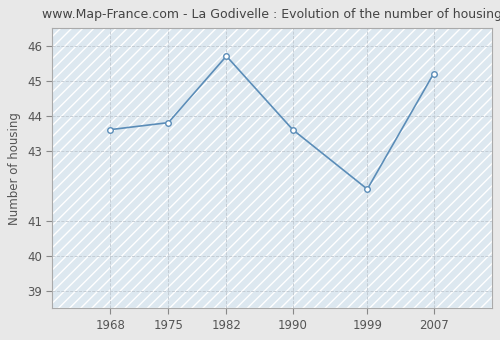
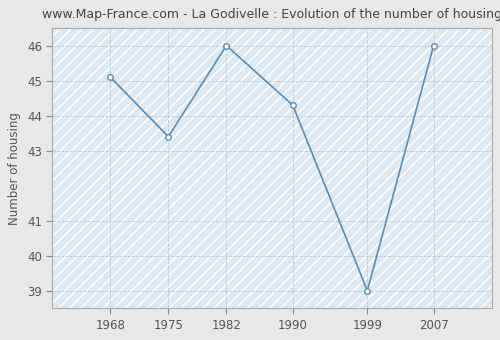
1968: 43.6 -> 45.1
1975: 43.8 -> 43.4
1982: 45.7 -> 46.0
1990: 43.6 -> 44.3
1999: 41.9 -> 39.0
2007: 45.2 -> 46.0
